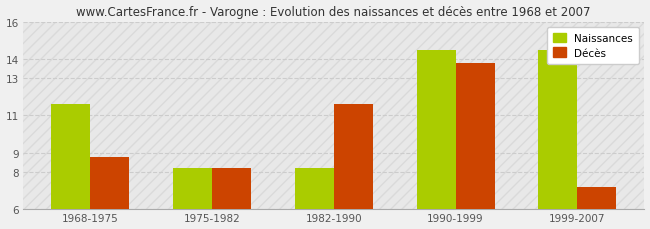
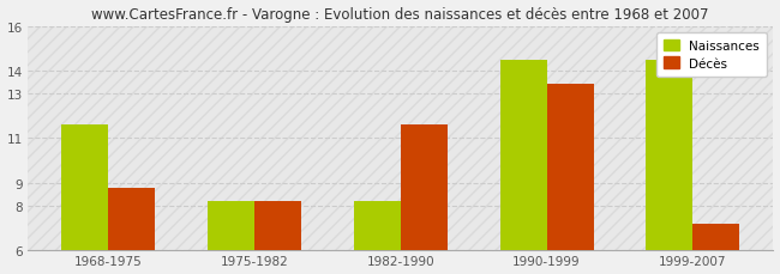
Décès/1990-1999: 13.8 -> 13.4
